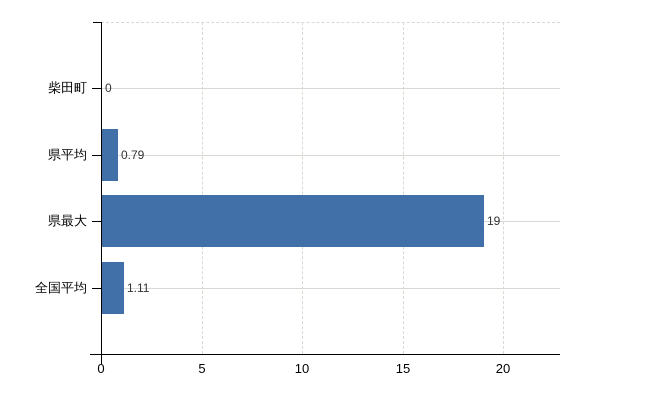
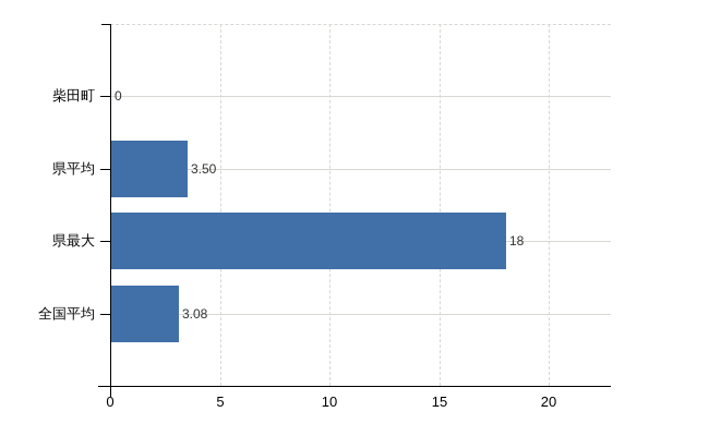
県平均: 0.79 -> 3.50
県最大: 19 -> 18
全国平均: 1.11 -> 3.08
